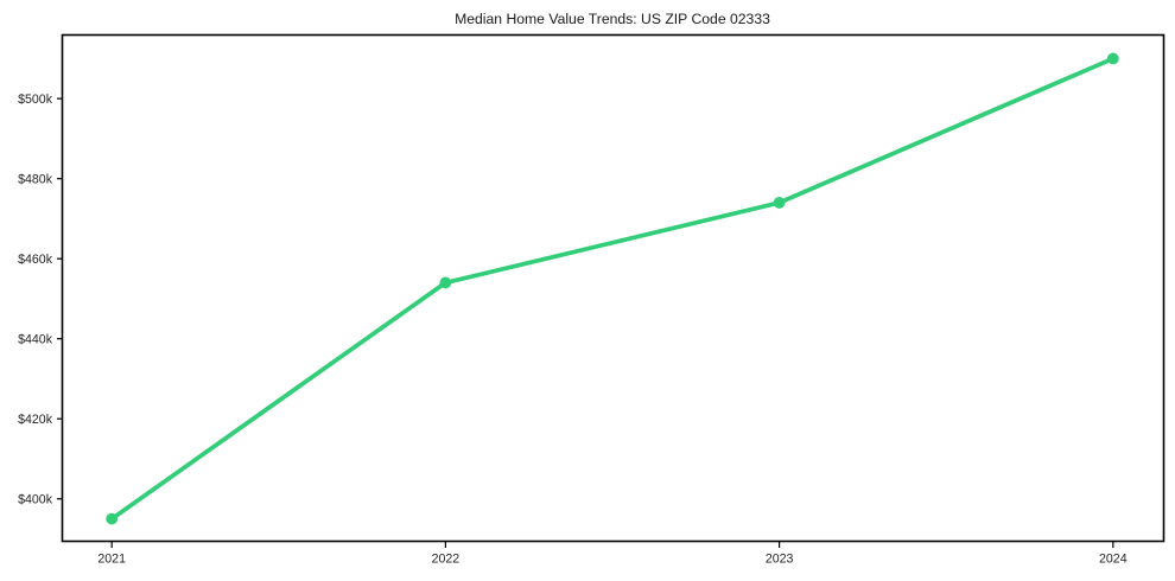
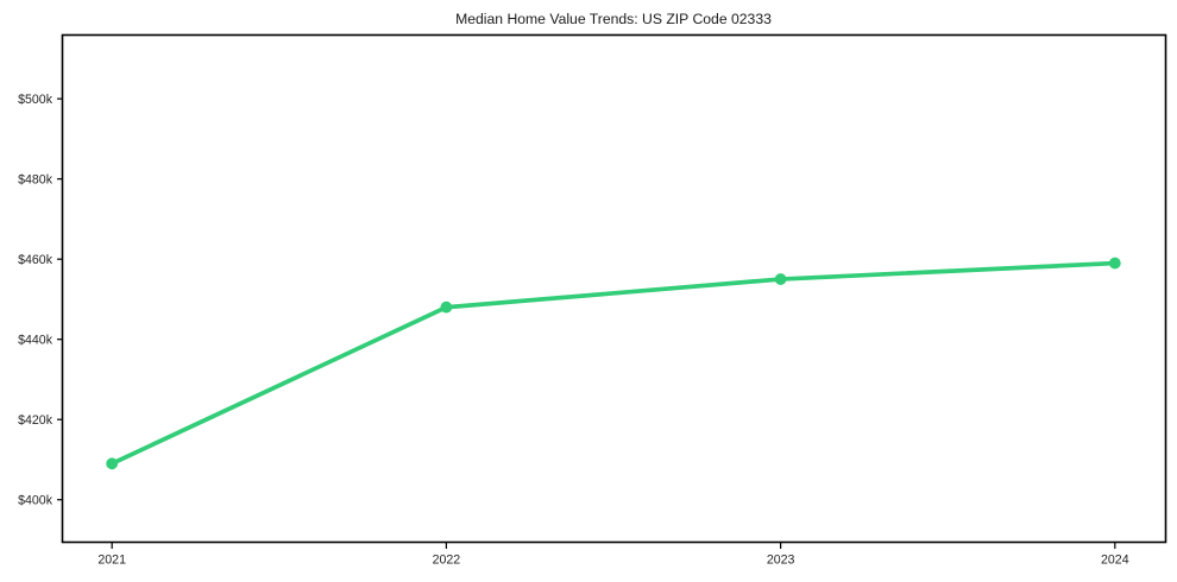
2021: $395k -> $409k
2022: $454k -> $448k
2023: $474k -> $455k
2024: $510k -> $459k
